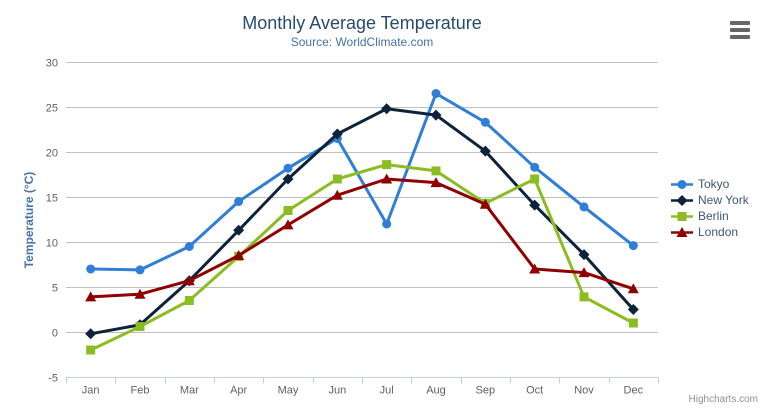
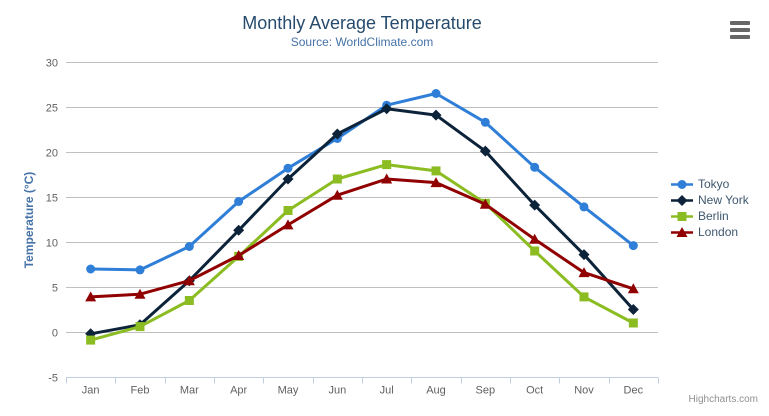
Berlin/Jan: -2 -> -1
Tokyo/Jul: 12 -> 25
Berlin/Oct: 17 -> 9
London/Oct: 7 -> 10
